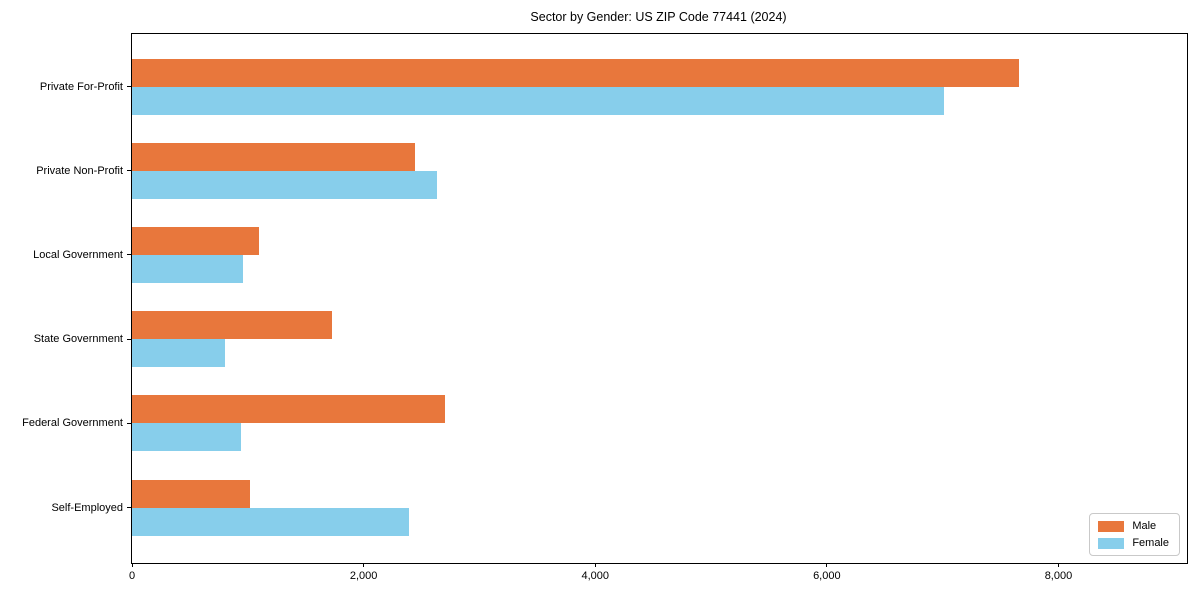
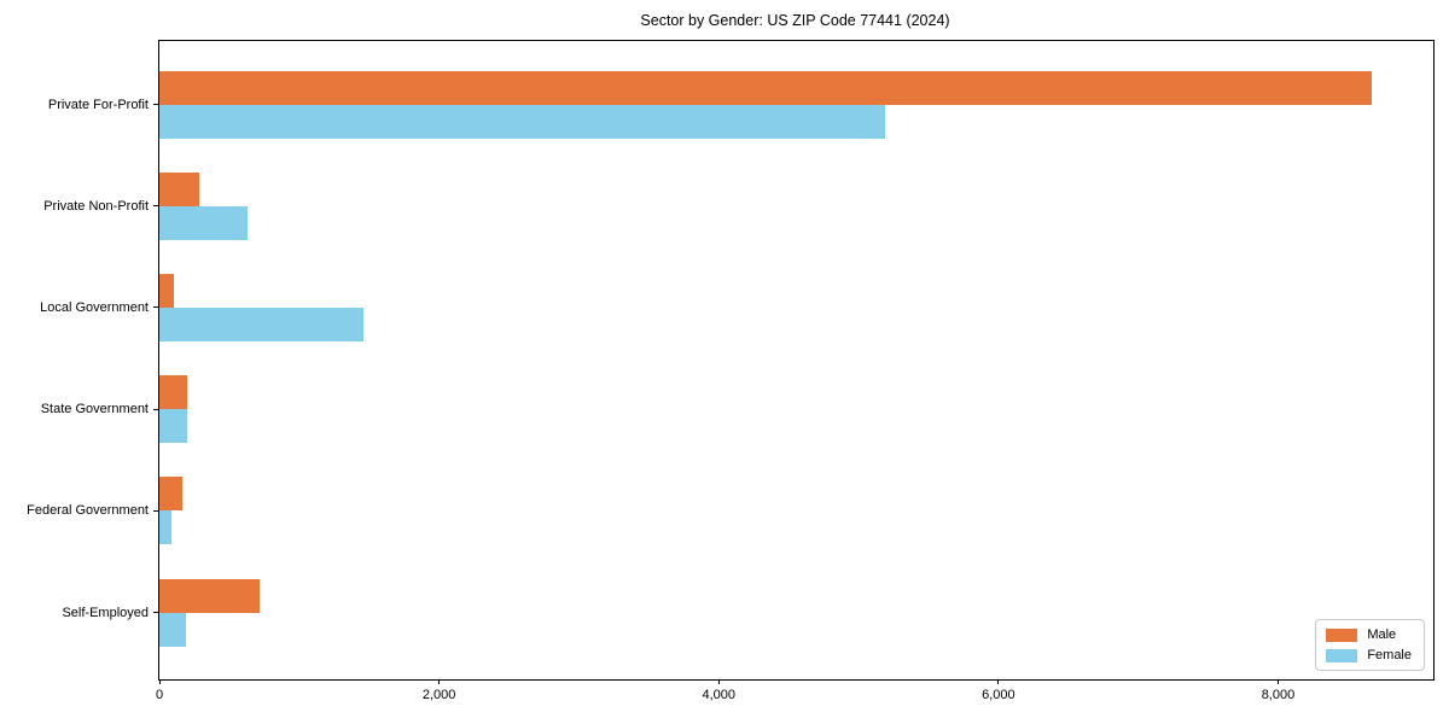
Male/Private For-Profit: 7660 -> 8670
Female/Private For-Profit: 7010 -> 5190
Male/Private Non-Profit: 2440 -> 280
Female/Private Non-Profit: 2630 -> 630
Male/Local Government: 1100 -> 100
Female/Local Government: 960 -> 1460
Male/State Government: 1730 -> 200
Female/State Government: 800 -> 200
Male/Federal Government: 2700 -> 160
Female/Federal Government: 940 -> 90
Male/Self-Employed: 1020 -> 720
Female/Self-Employed: 2390 -> 190
